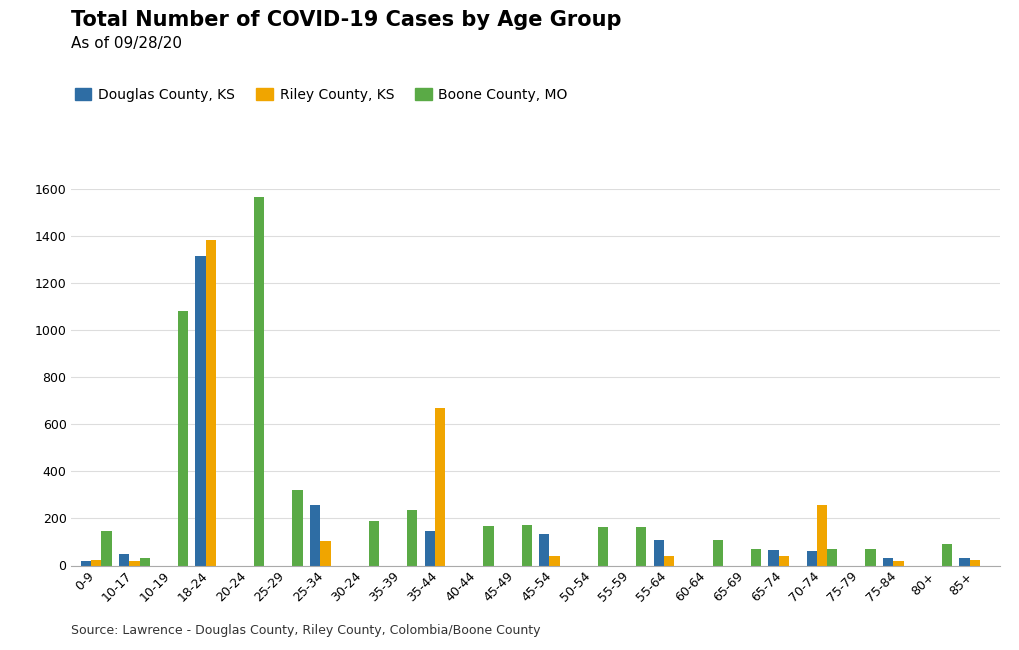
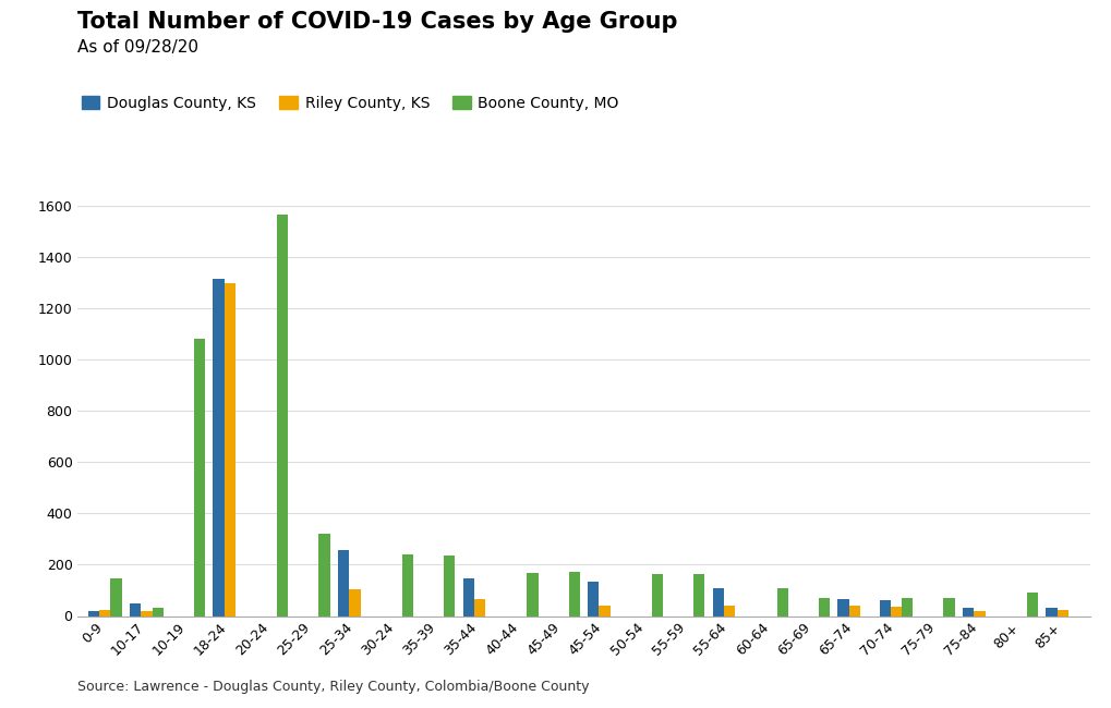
Riley County, KS/18-24: 1380 -> 1295
Boone County, MO/30-24: 190 -> 238
Riley County, KS/35-44: 670 -> 65
Riley County, KS/70-74: 255 -> 38
